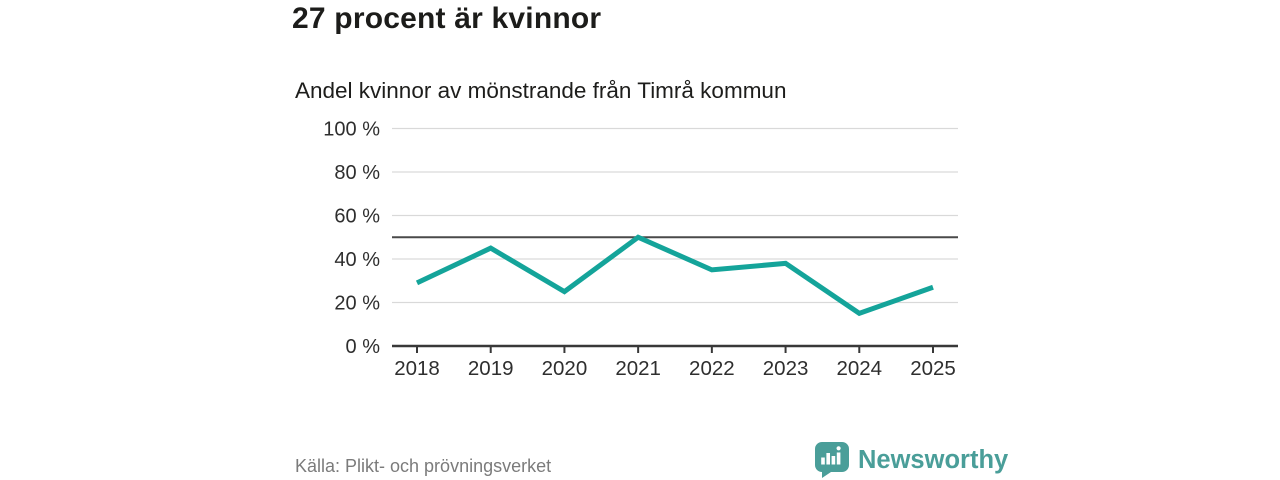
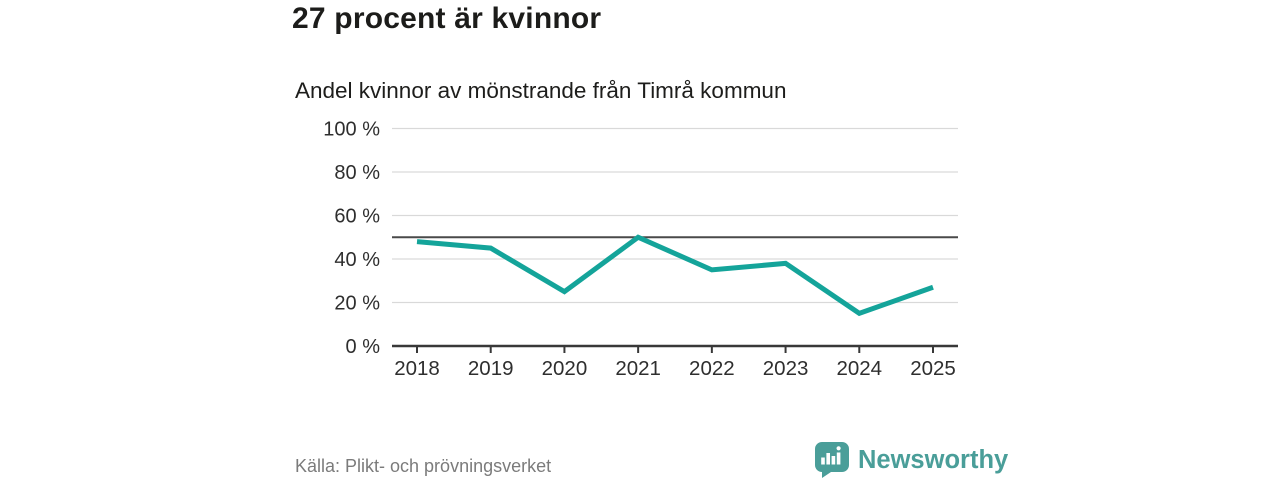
2018: 29% -> 48%
